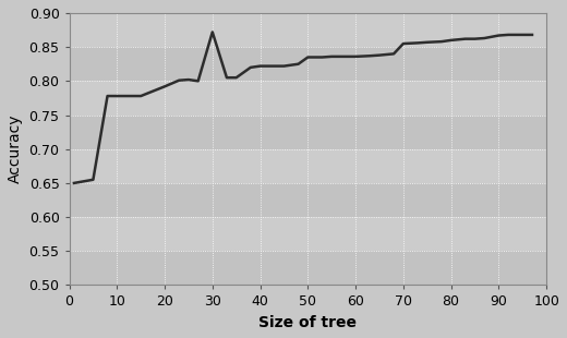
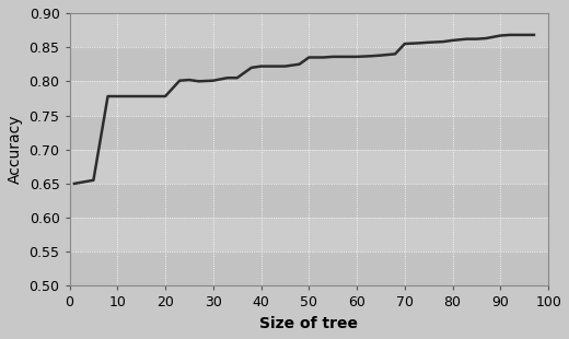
20: 0.792 -> 0.778
30: 0.872 -> 0.801
